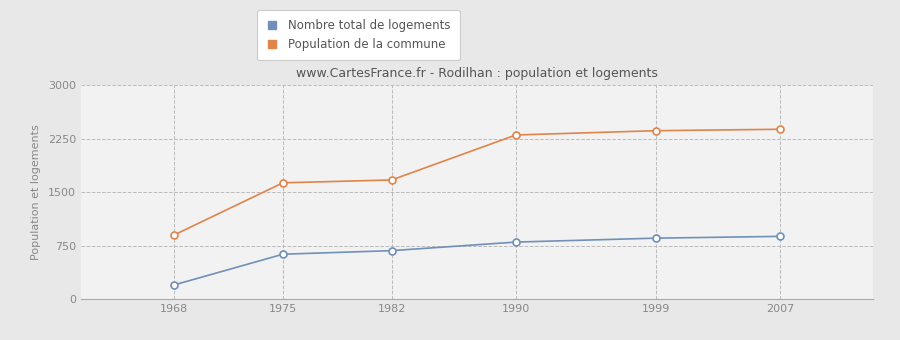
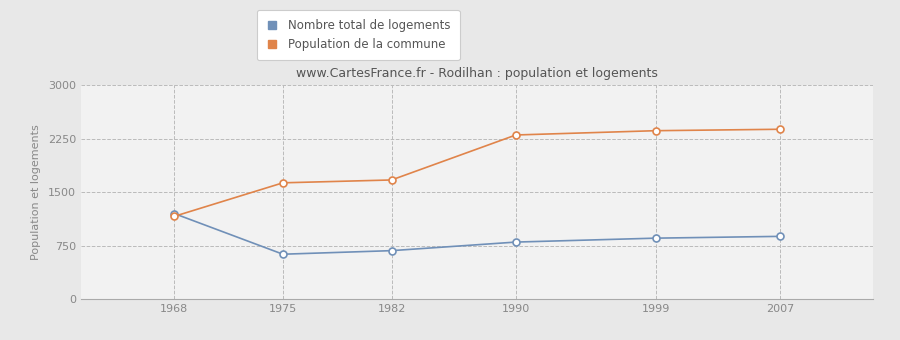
Nombre total de logements/1968: 200 -> 1200
Population de la commune/1968: 900 -> 1160
